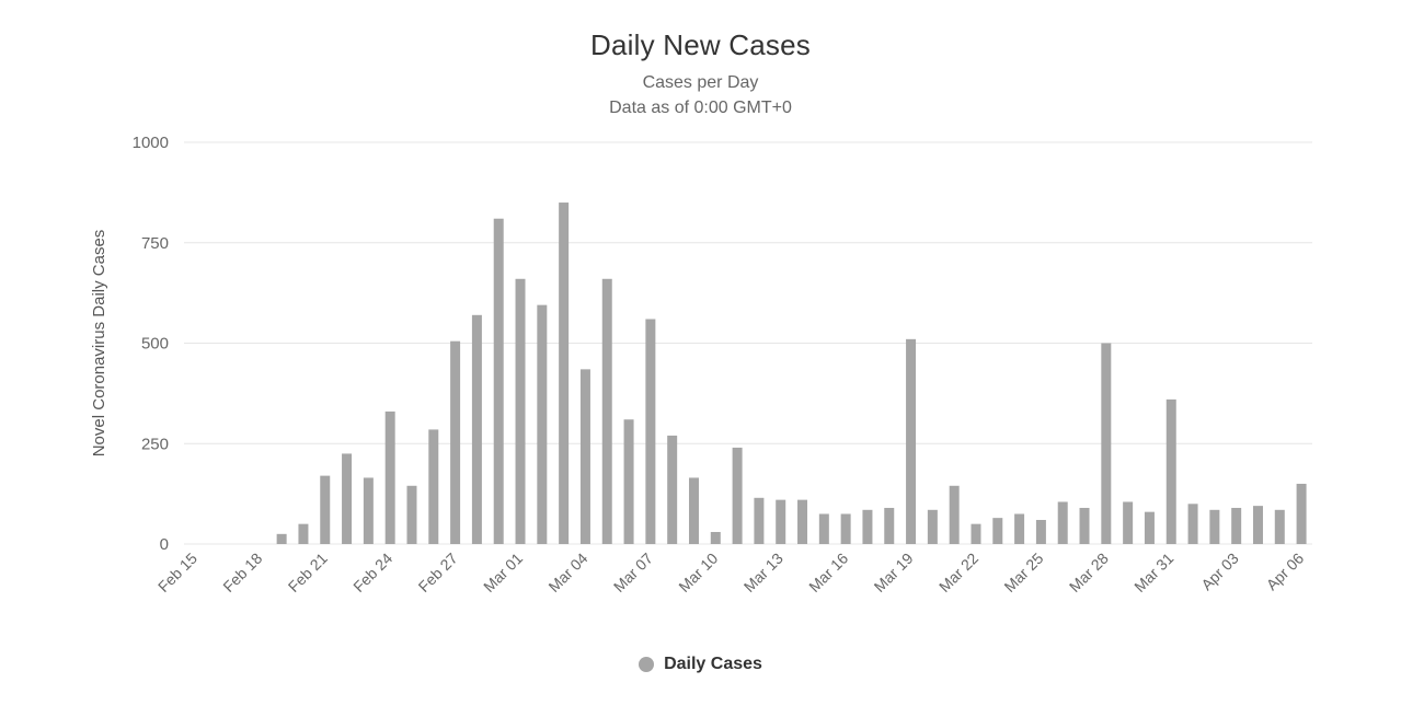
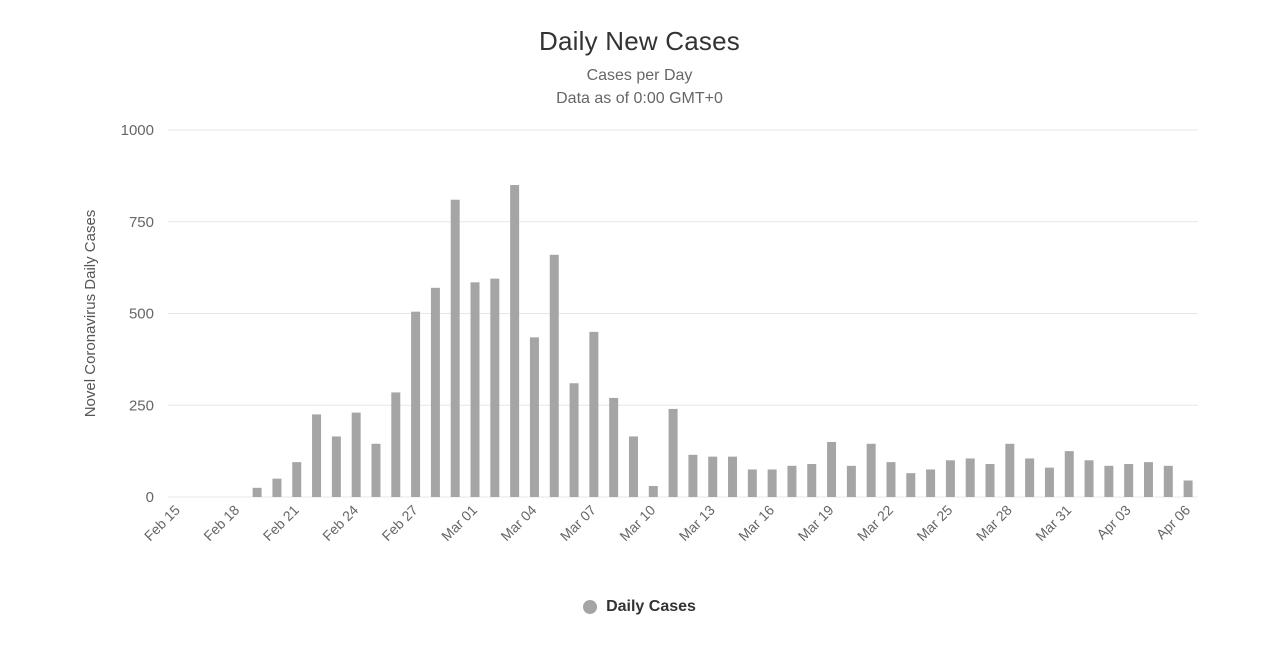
Feb 21: 170 -> 100
Feb 24: 330 -> 230
Mar 01: 660 -> 580
Mar 07: 560 -> 450
Mar 19: 510 -> 150
Mar 22: 50 -> 100
Mar 25: 60 -> 100
Mar 28: 500 -> 140
Mar 31: 360 -> 120
Apr 06: 150 -> 40
